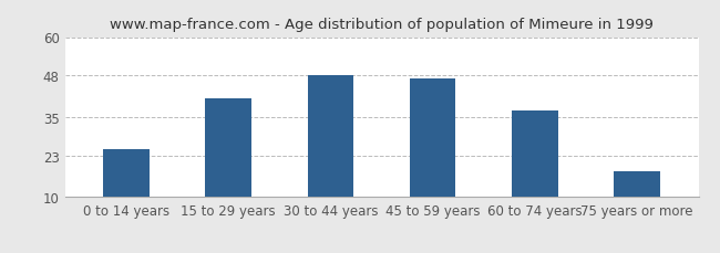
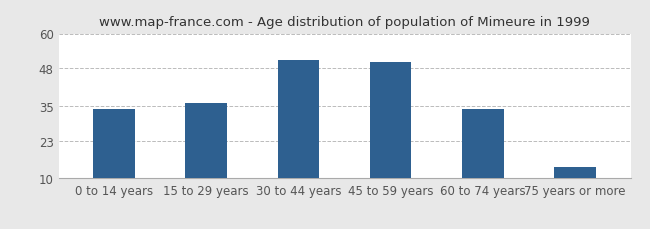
0 to 14 years: 25 -> 34
15 to 29 years: 41 -> 36
30 to 44 years: 48 -> 51
45 to 59 years: 47 -> 50
60 to 74 years: 37 -> 34
75 years or more: 18 -> 14
